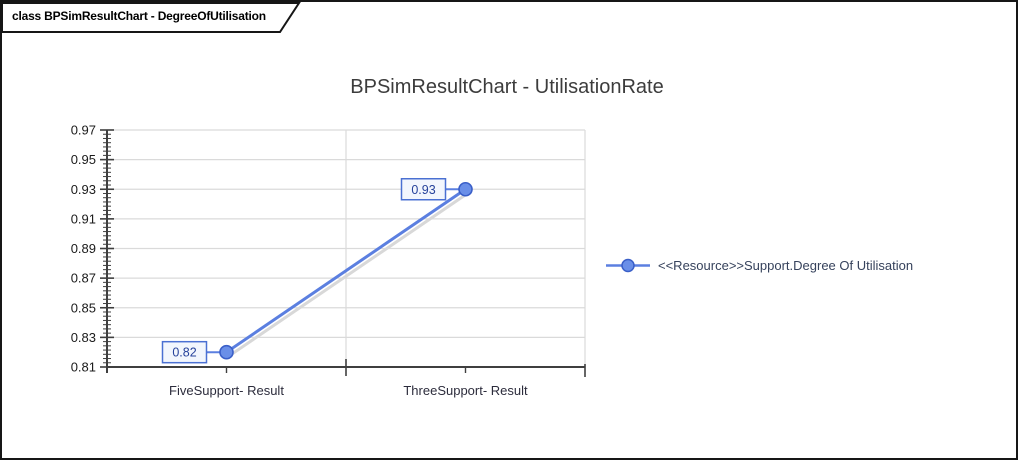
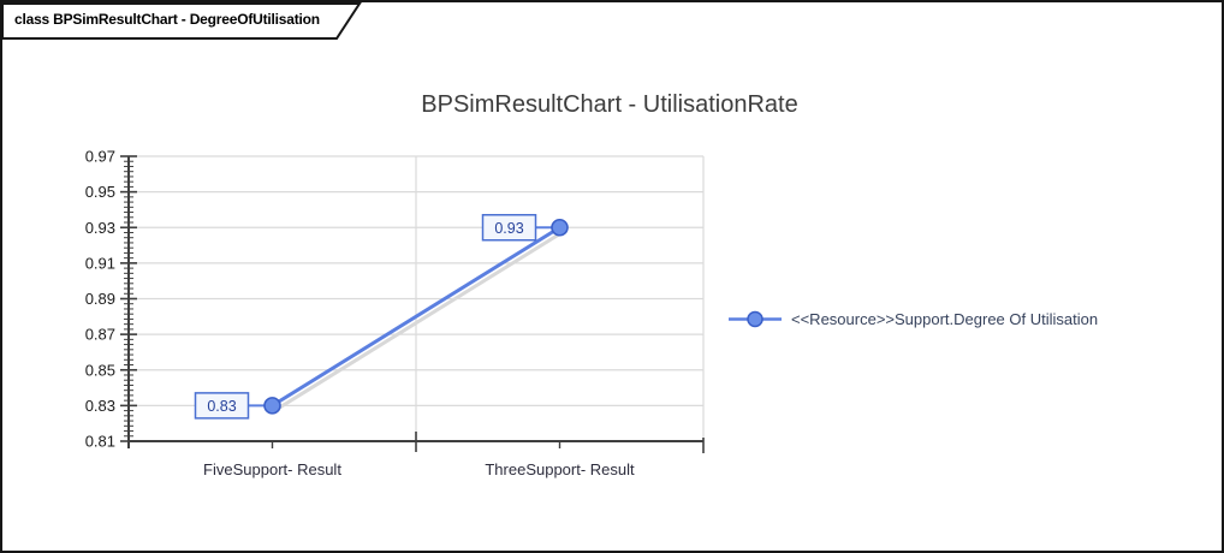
FiveSupport- Result: 0.82 -> 0.83
